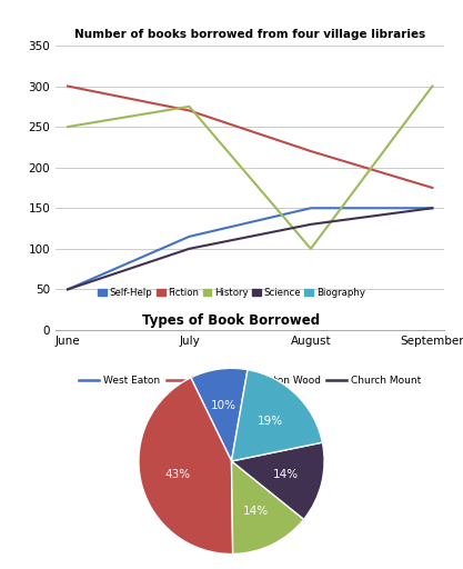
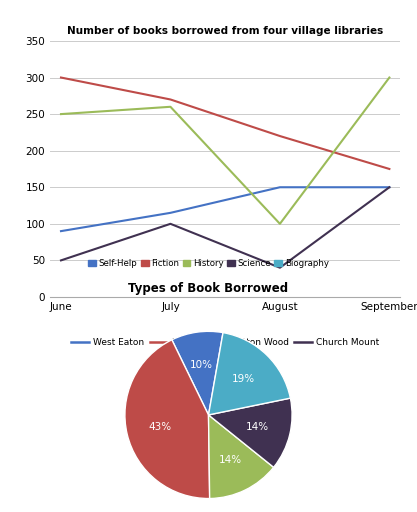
West Eaton/June: 50 -> 90
Sutton Wood/July: 275 -> 260
Church Mount/August: 130 -> 40
